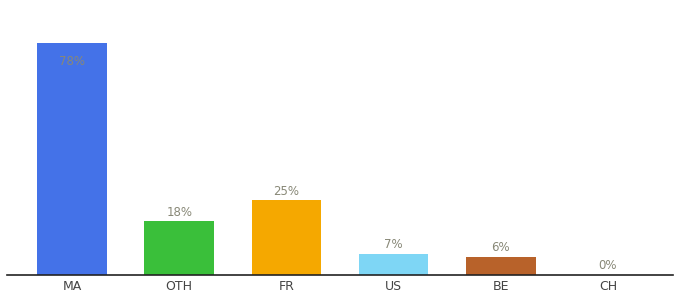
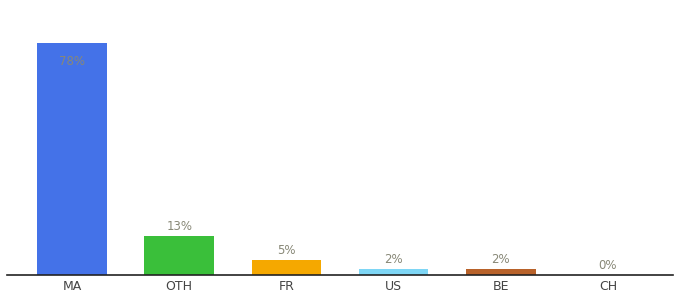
OTH: 18% -> 13%
FR: 25% -> 5%
US: 7% -> 2%
BE: 6% -> 2%
